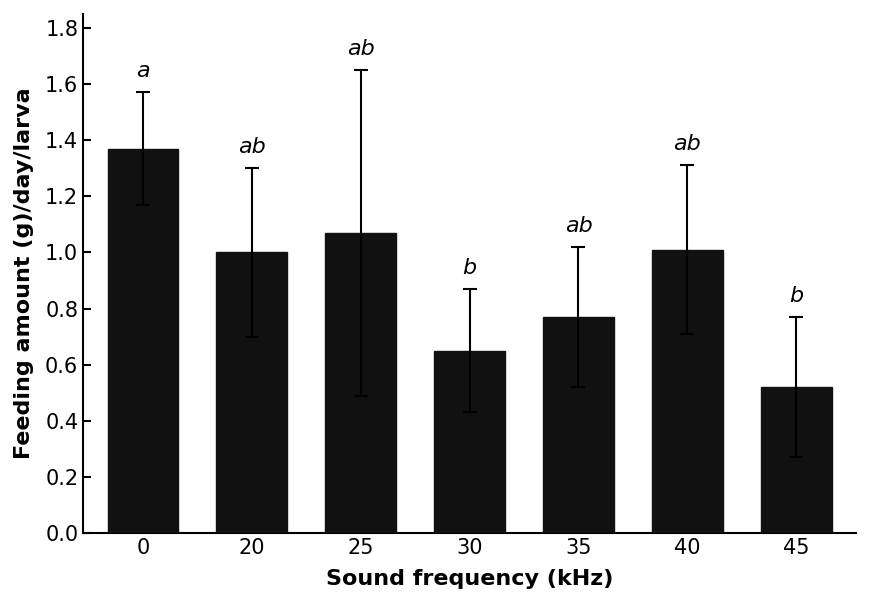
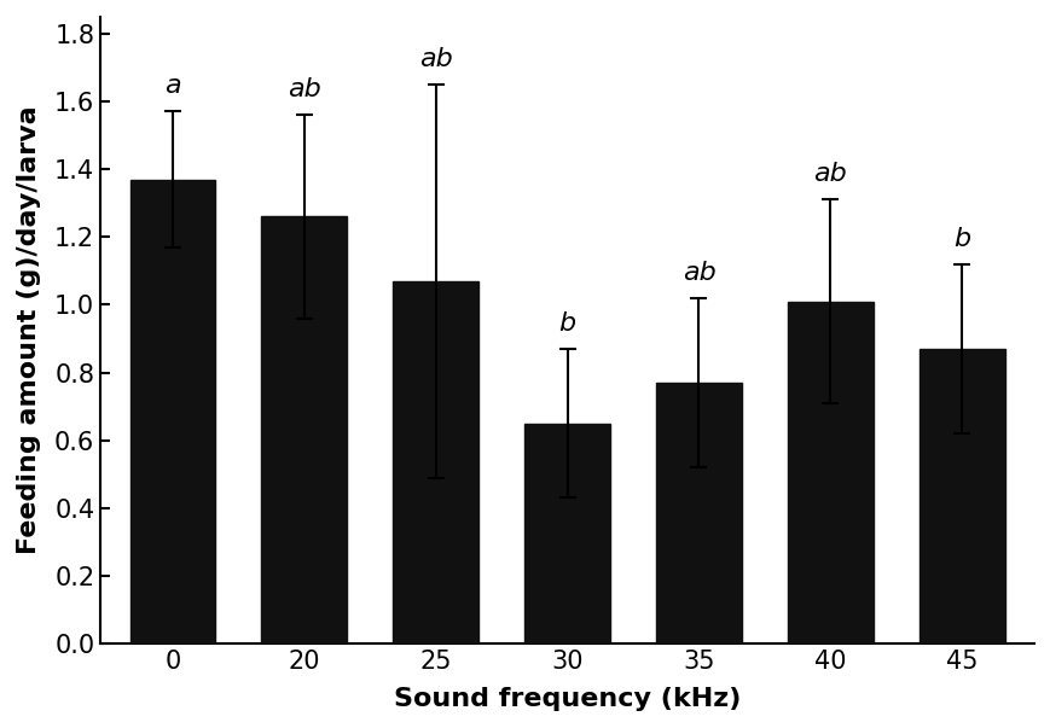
20: 1.00 -> 1.26
45: 0.52 -> 0.87
